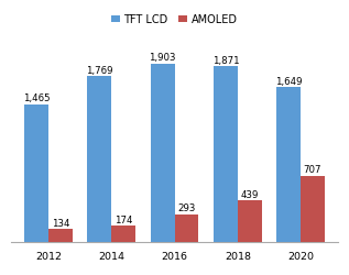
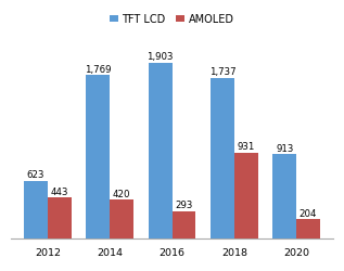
TFT LCD/2012: 1,465 -> 623
AMOLED/2012: 134 -> 443
AMOLED/2014: 174 -> 420
TFT LCD/2018: 1,871 -> 1,737
AMOLED/2018: 439 -> 931
TFT LCD/2020: 1,649 -> 913
AMOLED/2020: 707 -> 204
